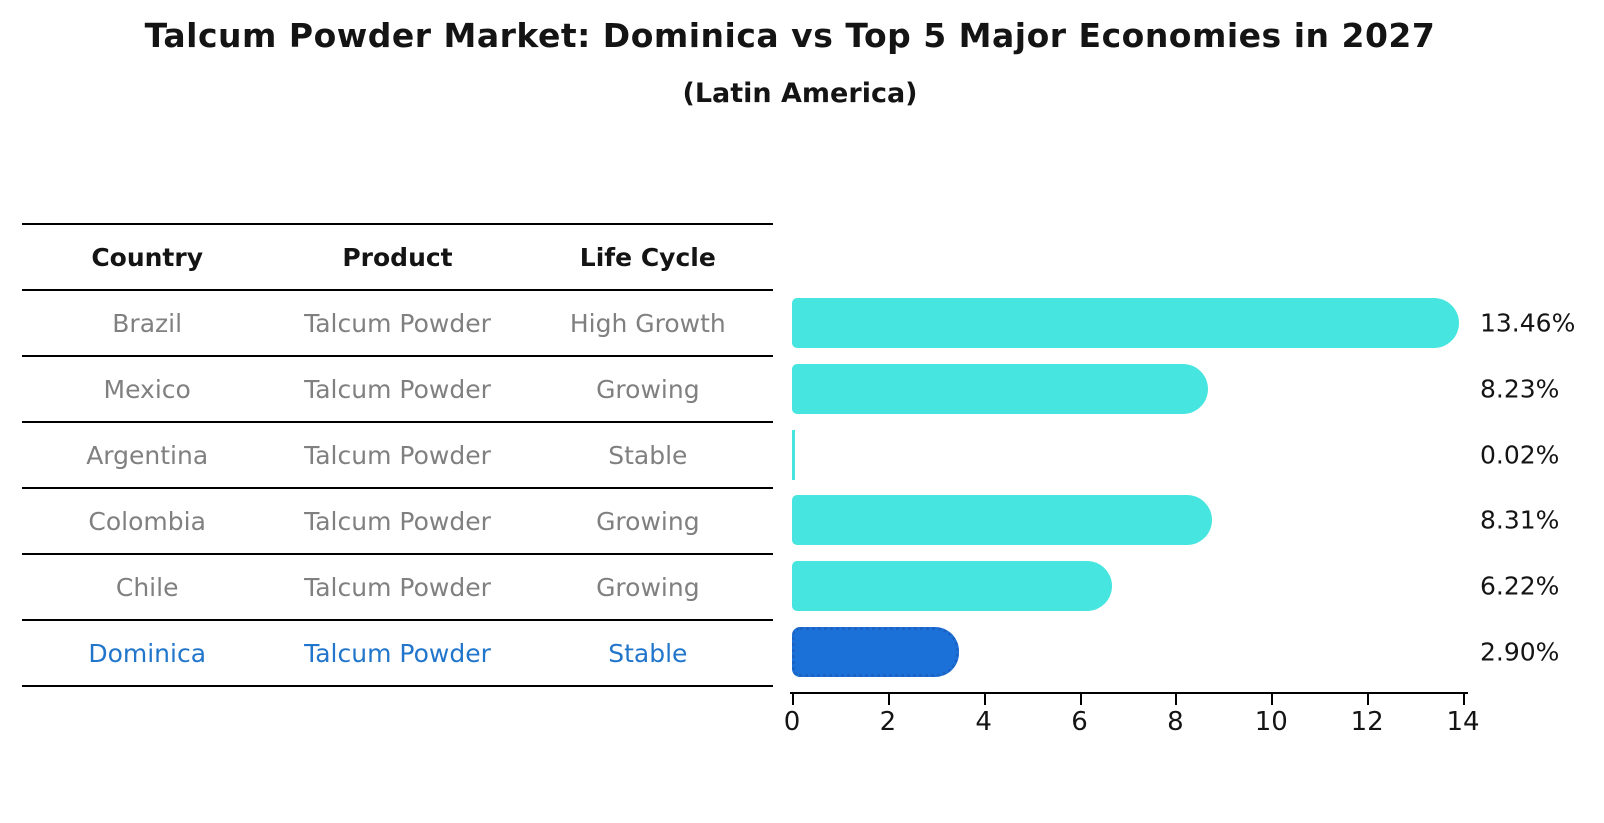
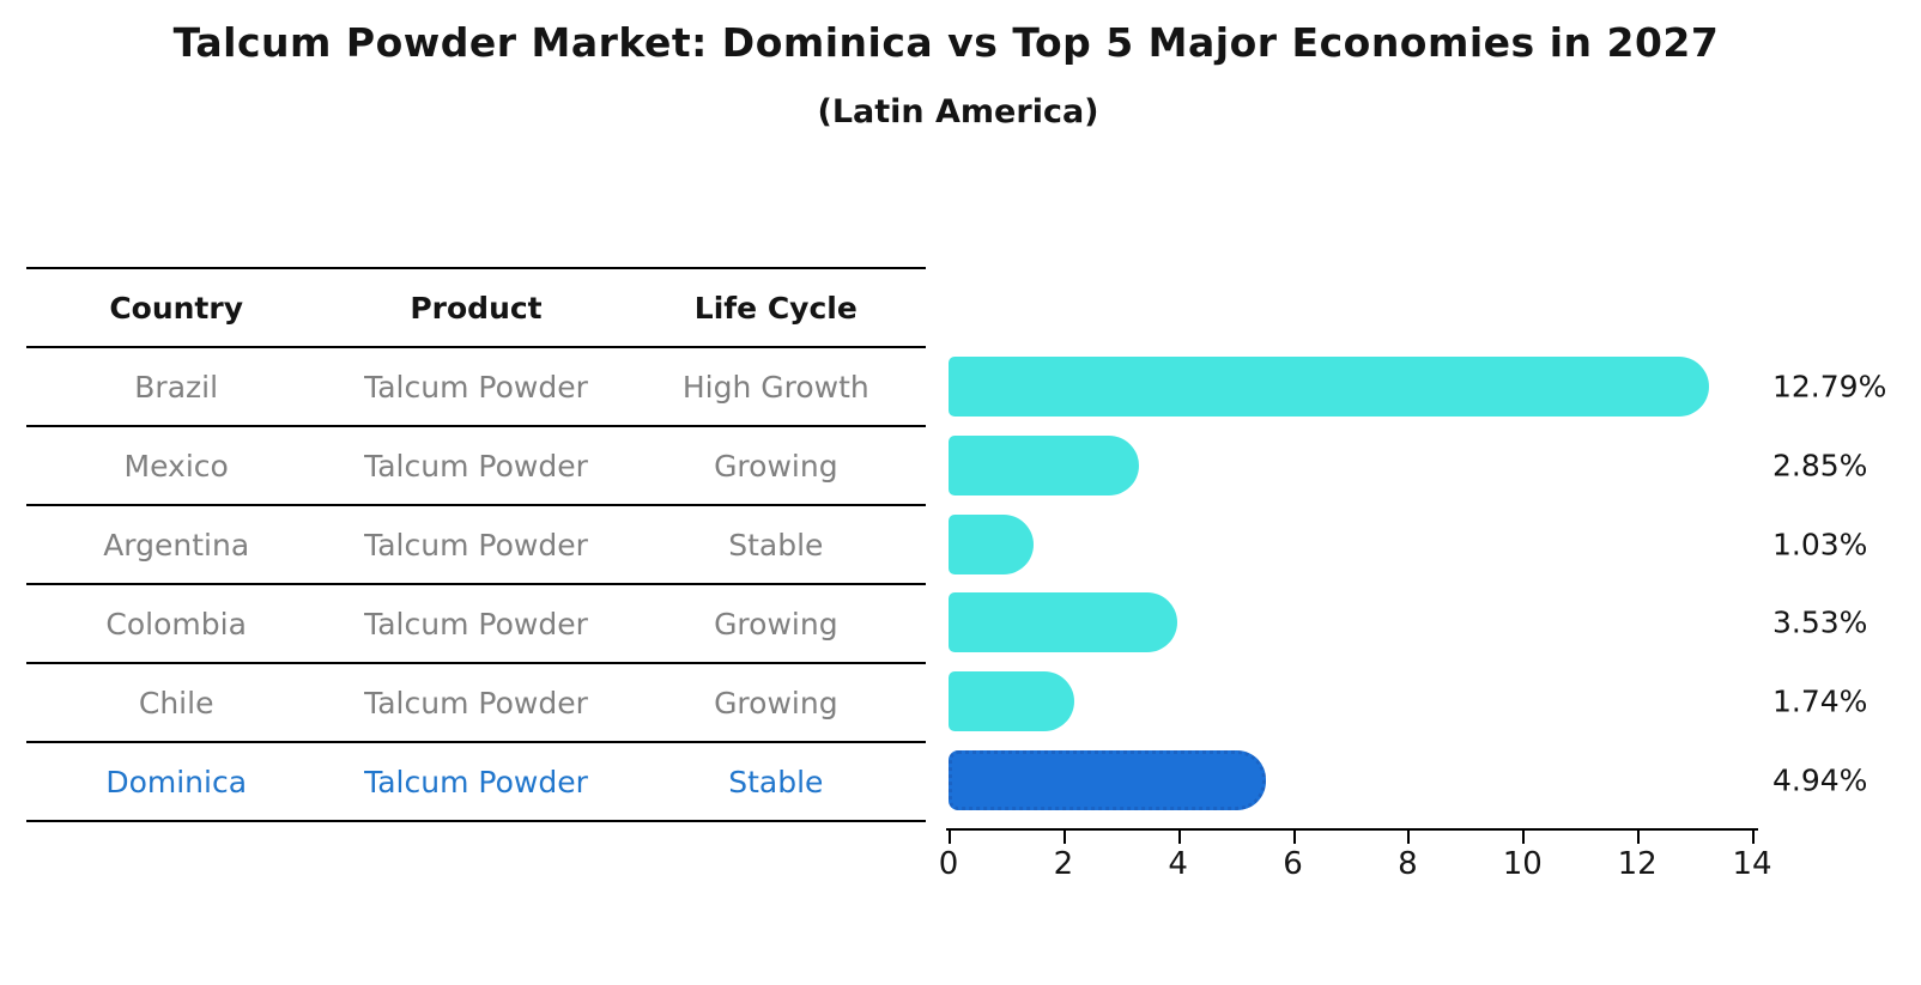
Brazil: 13.46% -> 12.79%
Mexico: 8.23% -> 2.85%
Argentina: 0.02% -> 1.03%
Colombia: 8.31% -> 3.53%
Chile: 6.22% -> 1.74%
Dominica: 2.90% -> 4.94%
